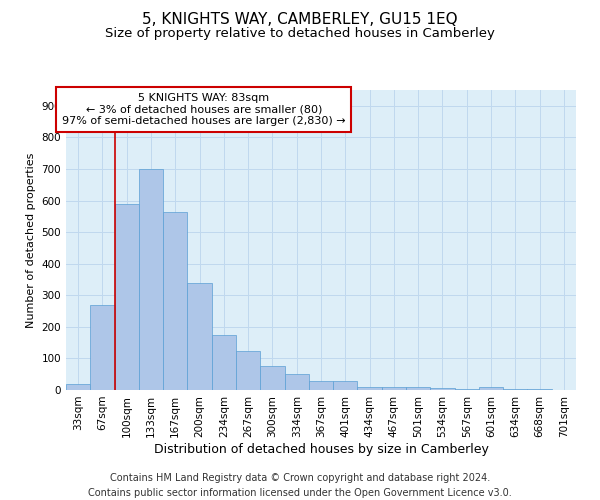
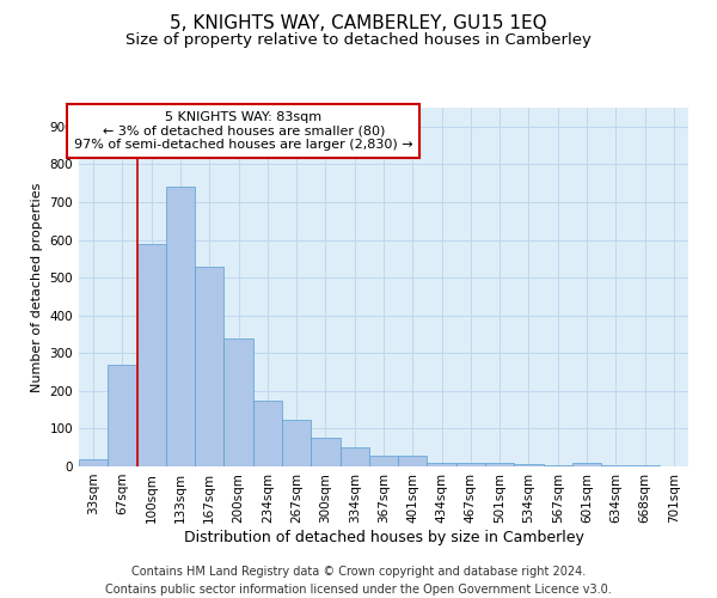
133sqm: 700 -> 740
167sqm: 565 -> 530
